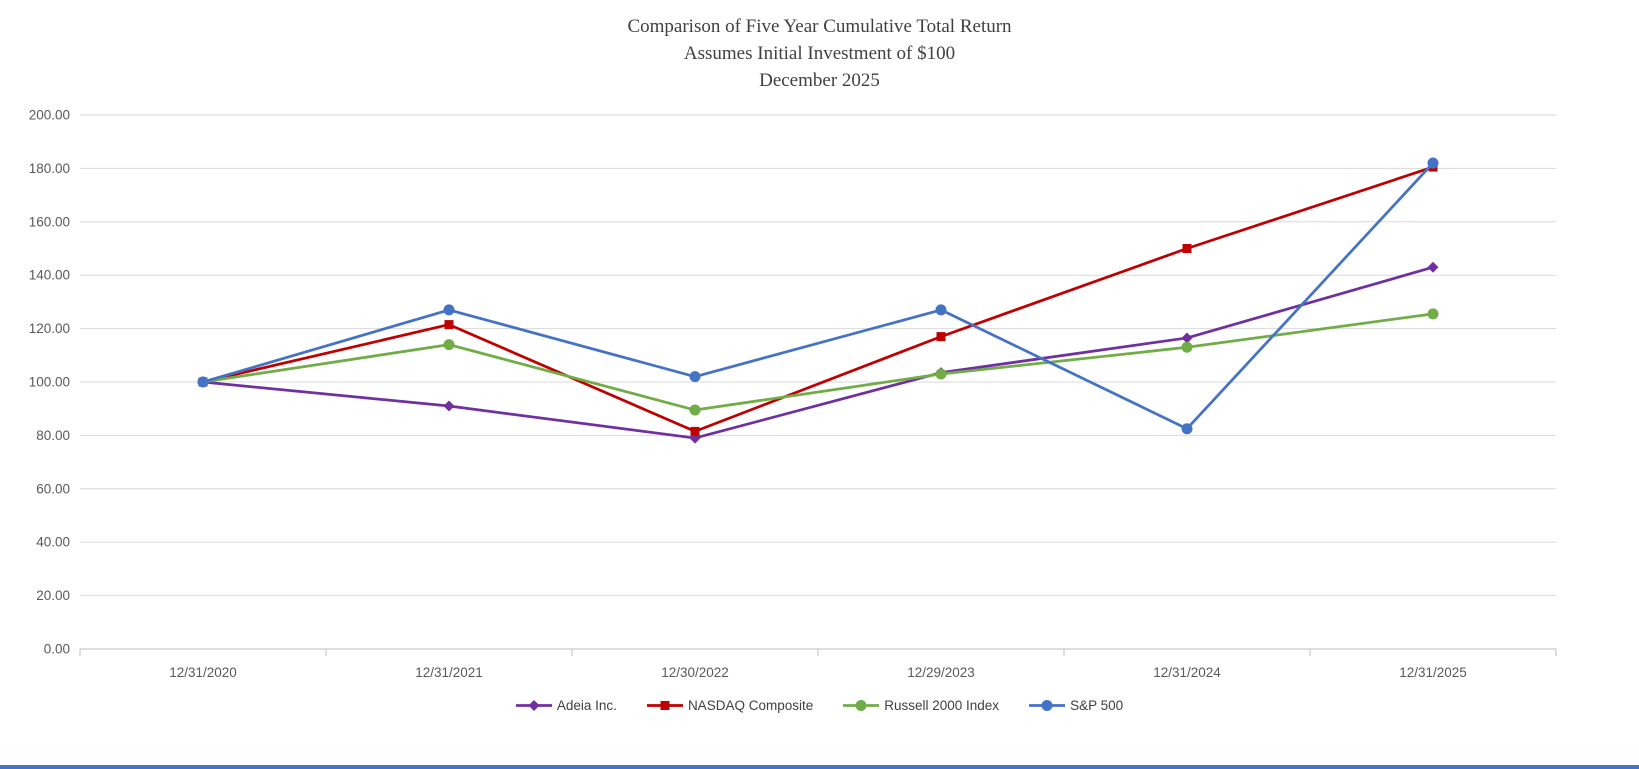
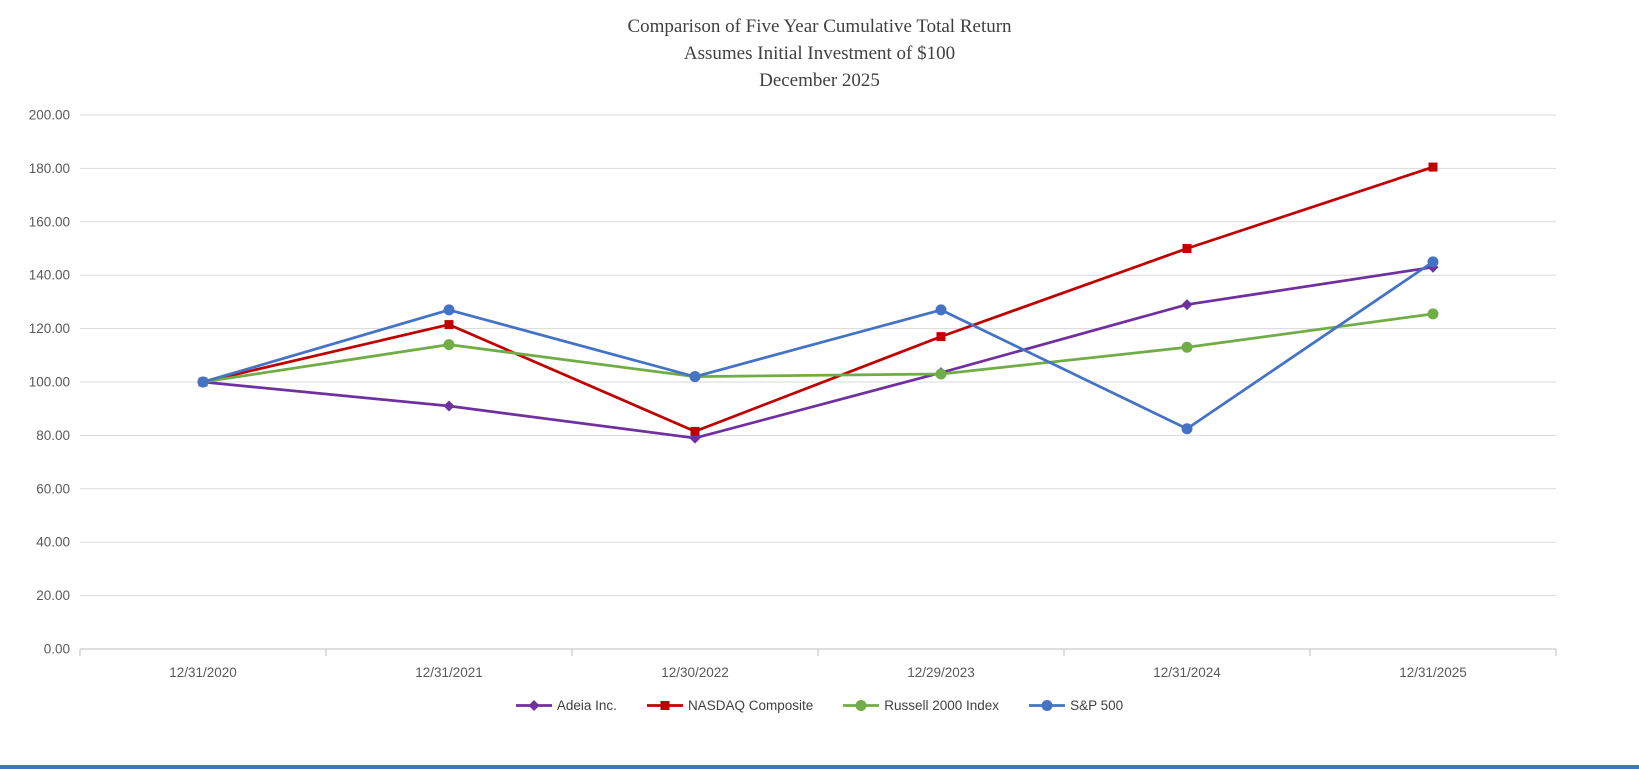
Russell 2000 Index/12/30/2022: 90 -> 102
Adeia Inc./12/31/2024: 116 -> 129
S&P 500/12/31/2025: 182 -> 145
